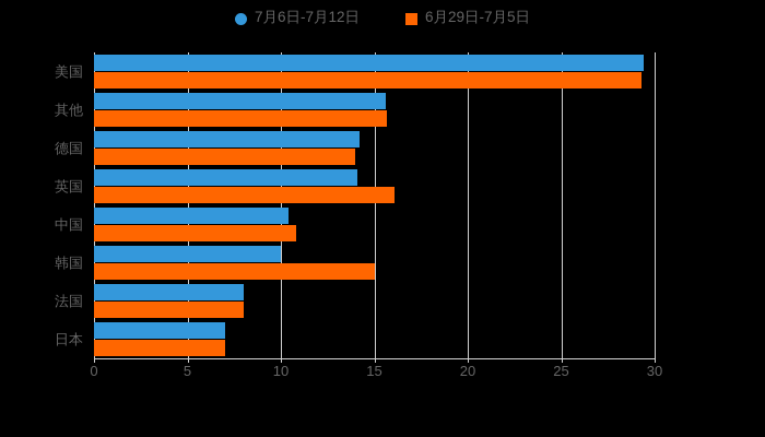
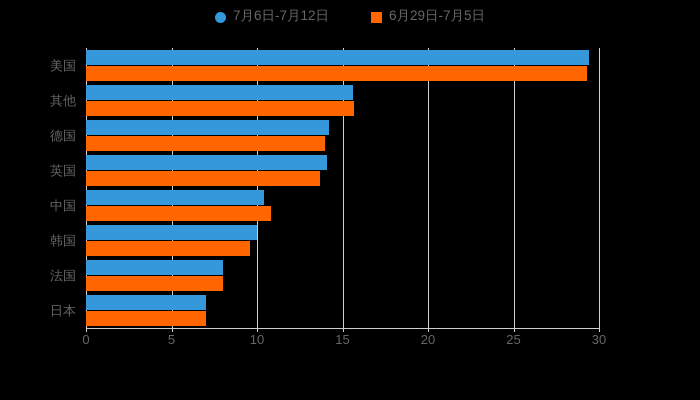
6月29日-7月5日/英国: 16.1 -> 13.7
6月29日-7月5日/韩国: 15.0 -> 9.6
